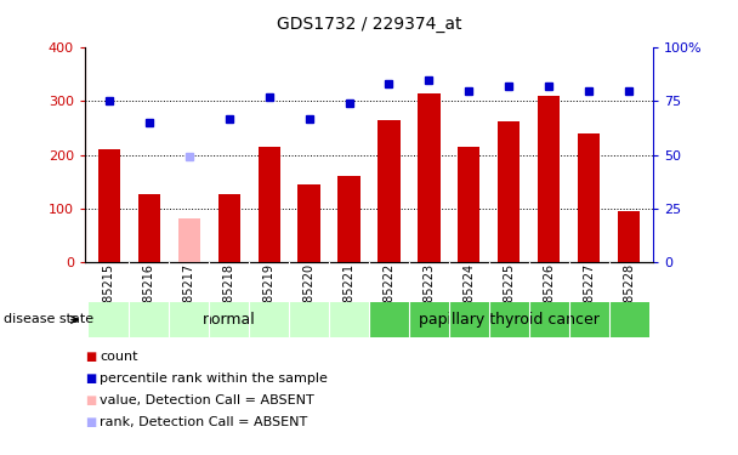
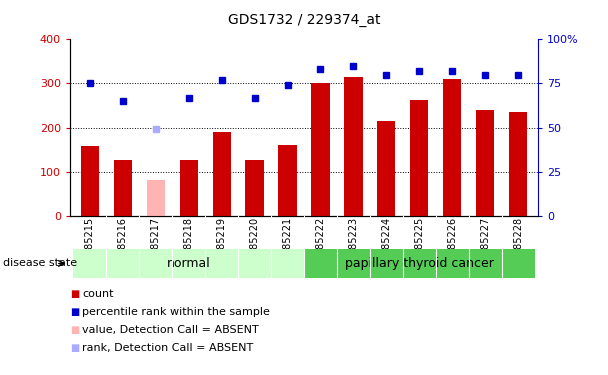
GSM85215: 210 -> 157
GSM85219: 215 -> 190
GSM85220: 145 -> 127
GSM85222: 265 -> 300
GSM85228: 95 -> 236
